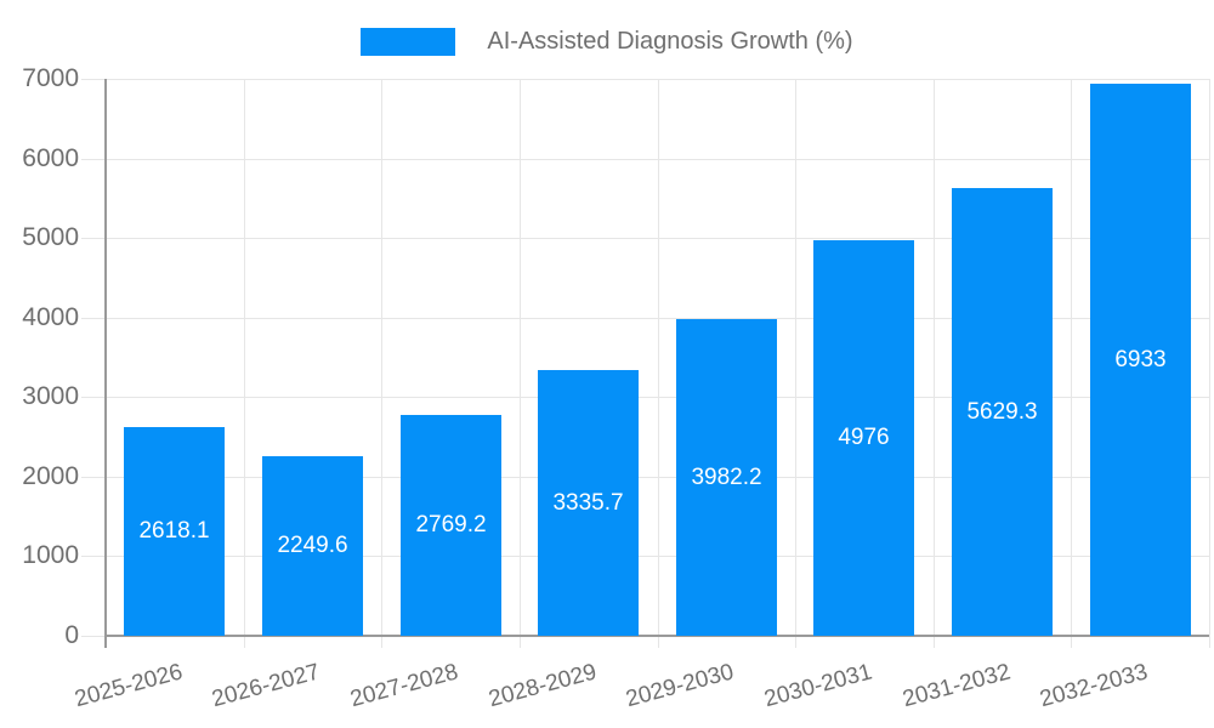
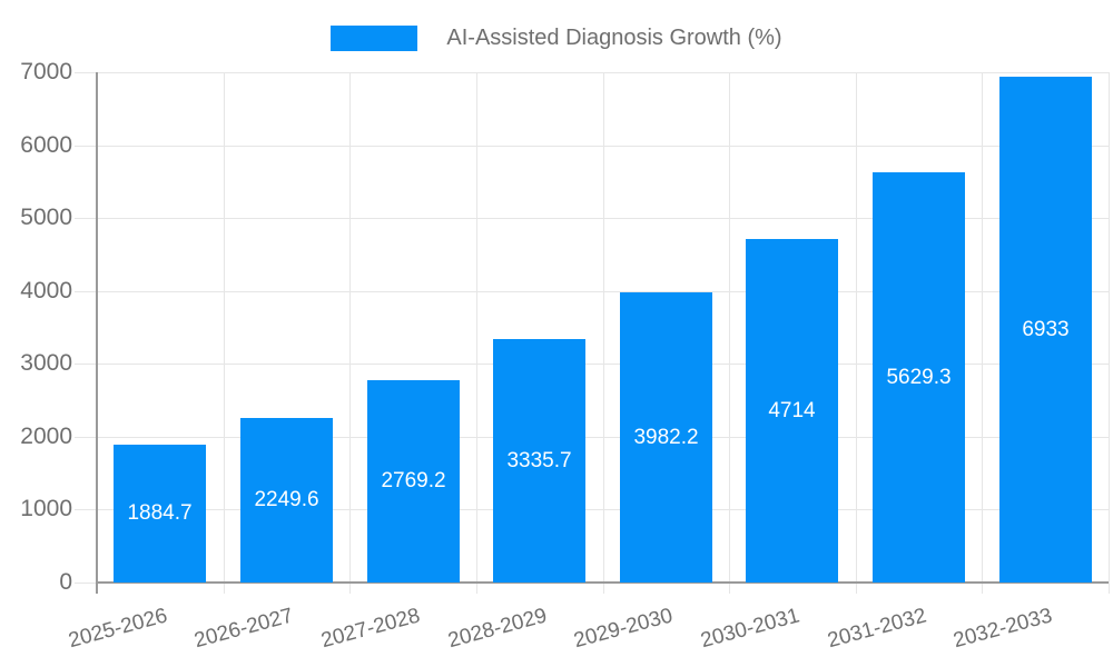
2025-2026: 2618.1 -> 1884.7
2030-2031: 4976 -> 4714
